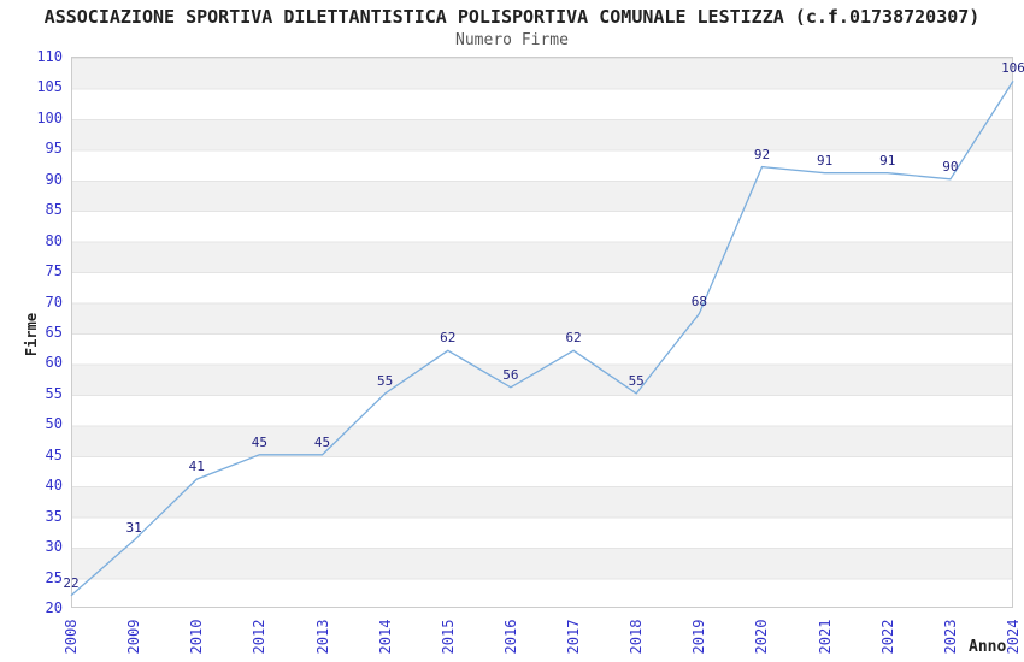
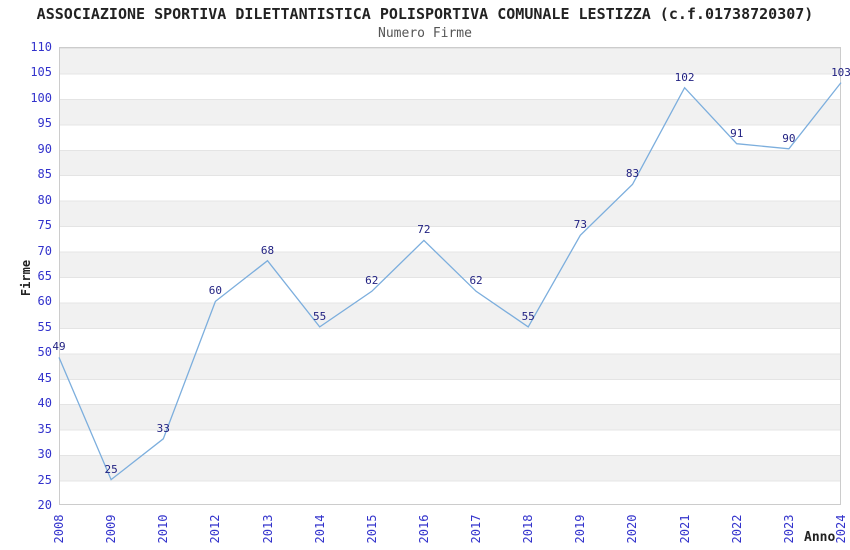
2008: 22 -> 49
2009: 31 -> 25
2010: 41 -> 33
2012: 45 -> 60
2013: 45 -> 68
2016: 56 -> 72
2019: 68 -> 73
2020: 92 -> 83
2021: 91 -> 102
2024: 106 -> 103
